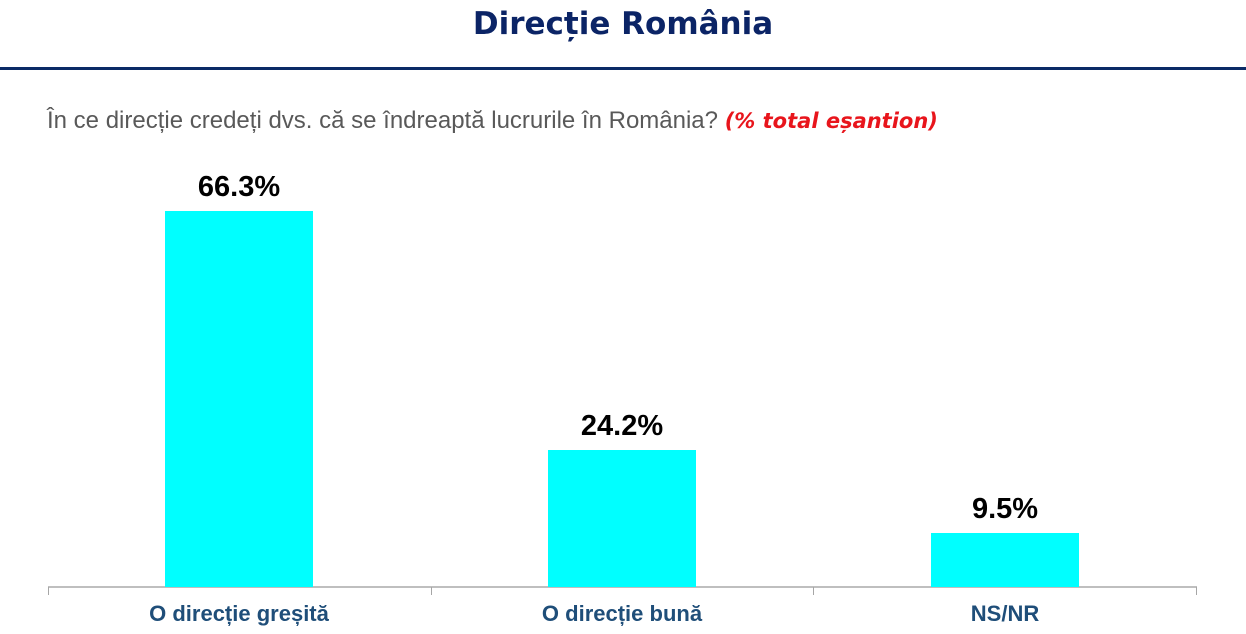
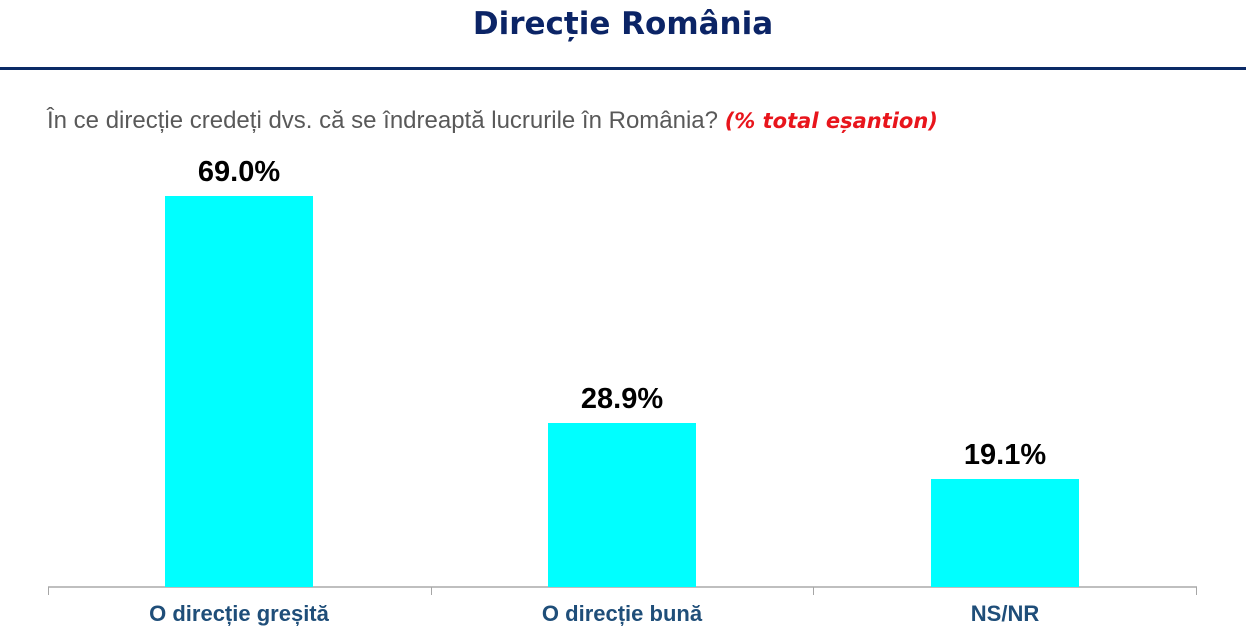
O direcție greșită: 66.3% -> 69.0%
O direcție bună: 24.2% -> 28.9%
NS/NR: 9.5% -> 19.1%
